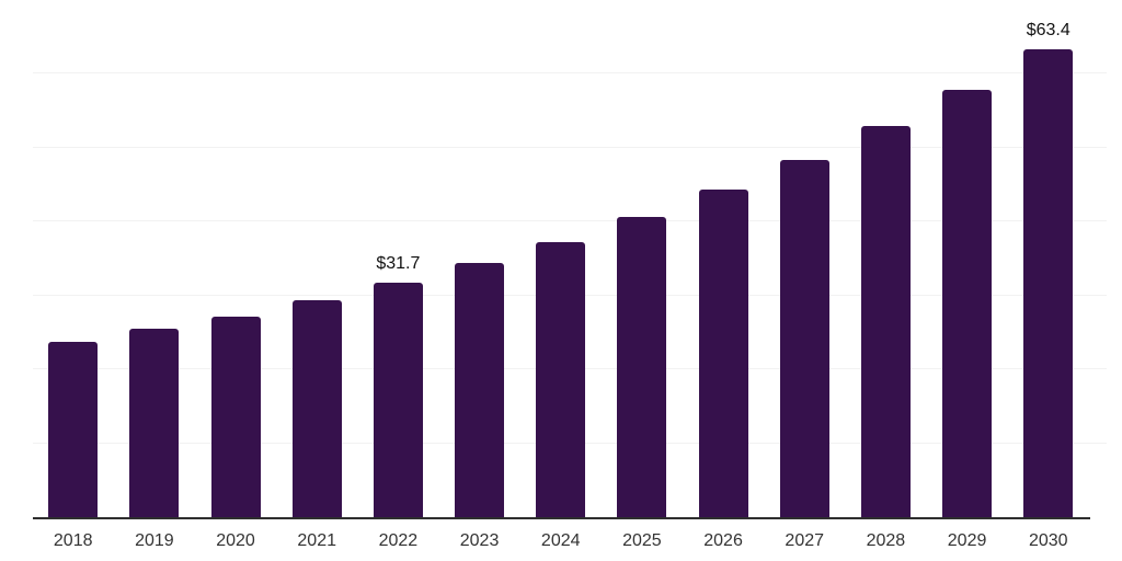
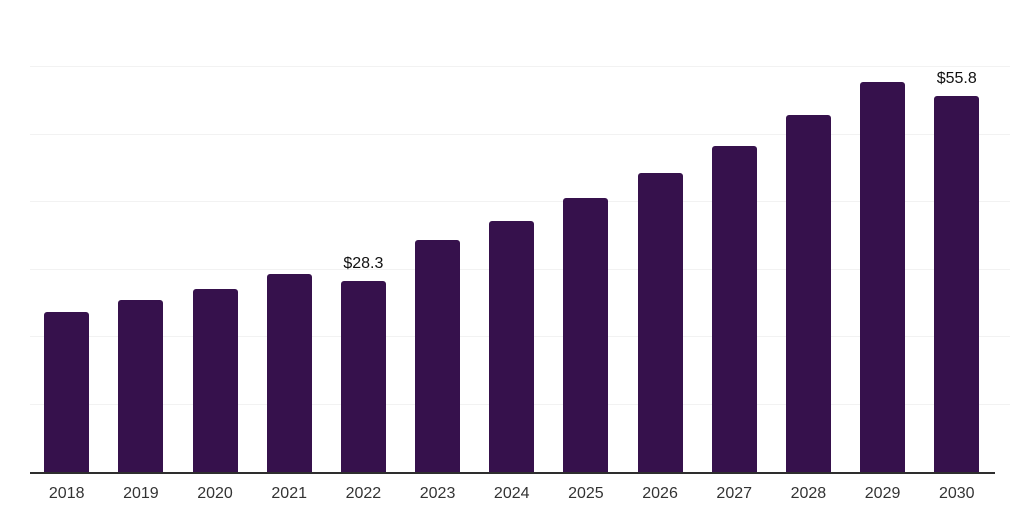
2022: $31.7 -> $28.3
2030: $63.4 -> $55.8
